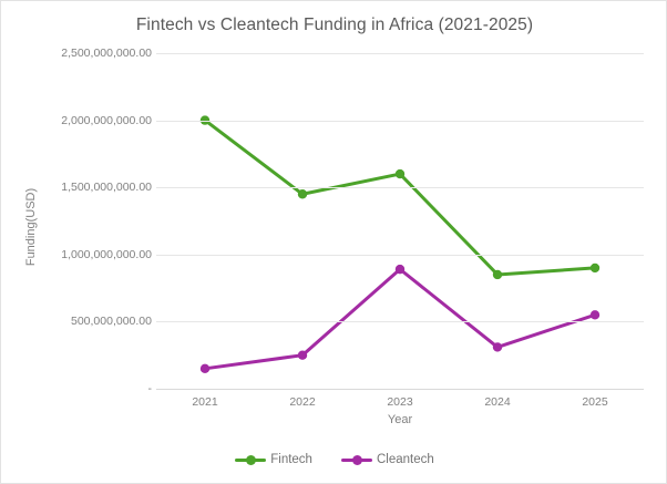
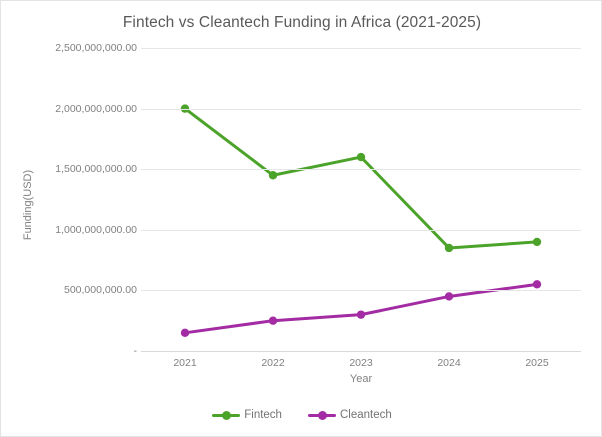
Cleantech/2023: 890000000 -> 300000000
Cleantech/2024: 310000000 -> 450000000
